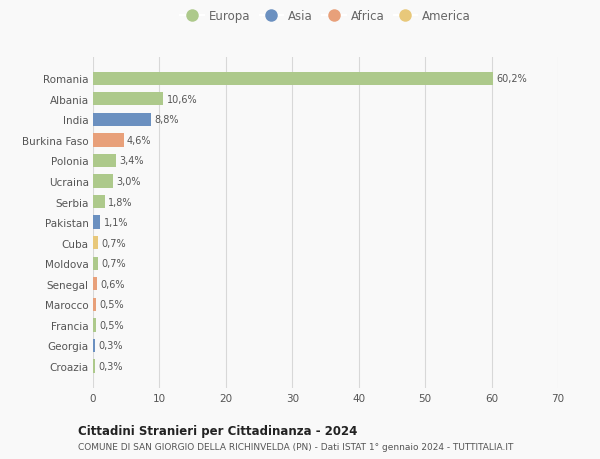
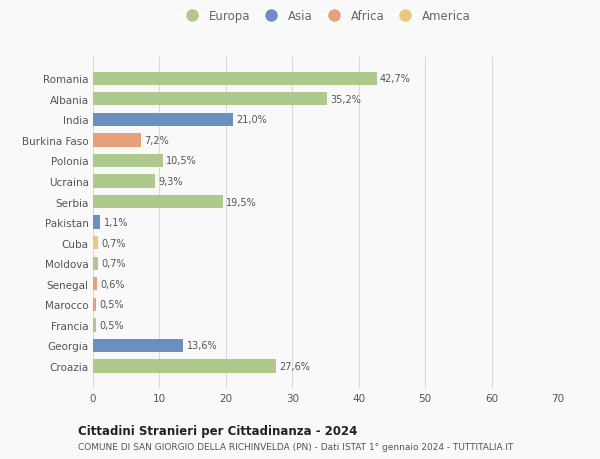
Romania: 60,2% -> 42,7%
Albania: 10,6% -> 35,2%
India: 8,8% -> 21,0%
Burkina Faso: 4,6% -> 7,2%
Polonia: 3,4% -> 10,5%
Ucraina: 3,0% -> 9,3%
Serbia: 1,8% -> 19,5%
Georgia: 0,3% -> 13,6%
Croazia: 0,3% -> 27,6%
